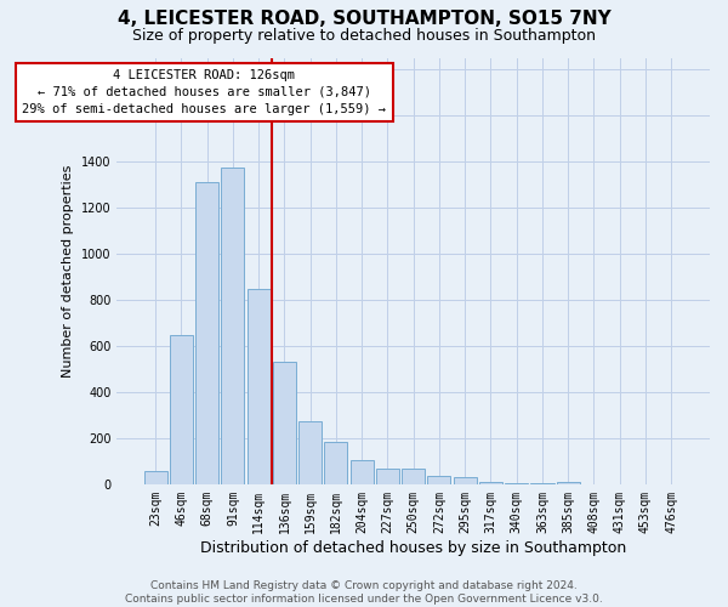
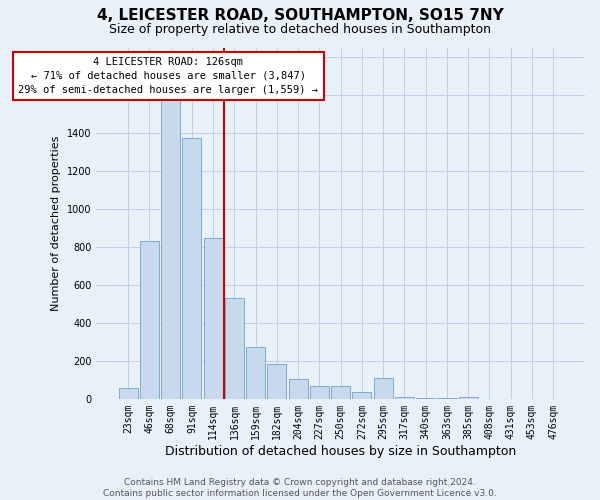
46sqm: 640 -> 830
68sqm: 1310 -> 1580
295sqm: 30 -> 110
